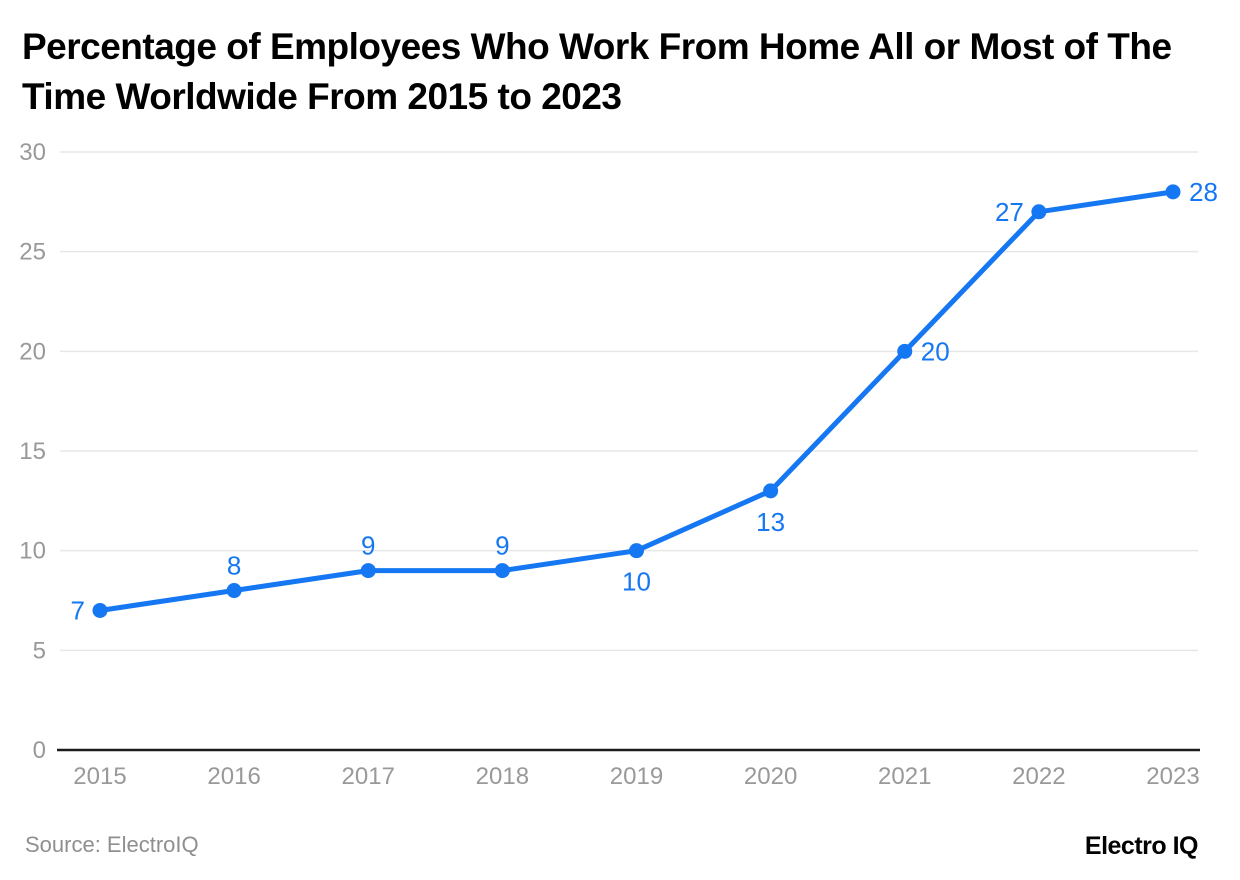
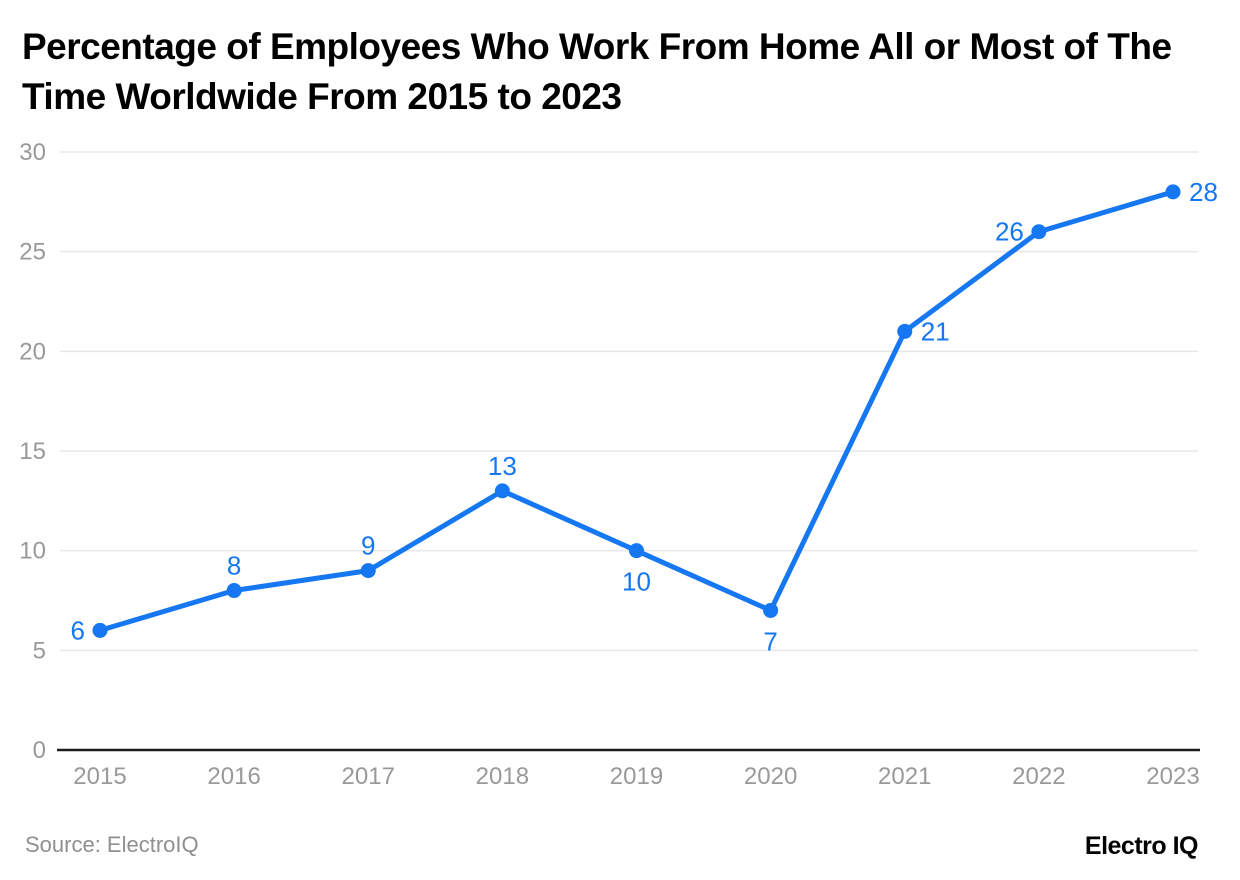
2015: 7 -> 6
2018: 9 -> 13
2020: 13 -> 7
2021: 20 -> 21
2022: 27 -> 26
